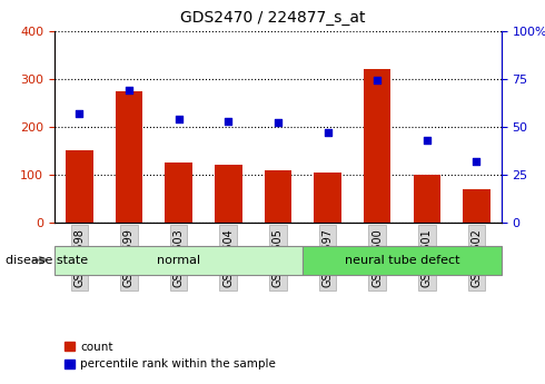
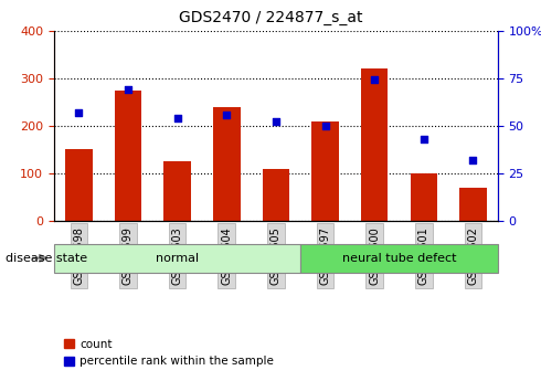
count/GSM94604: 120 -> 240
percentile rank within the sample/GSM94604: 53 -> 56
count/GSM94597: 105 -> 210
percentile rank within the sample/GSM94597: 47 -> 50
